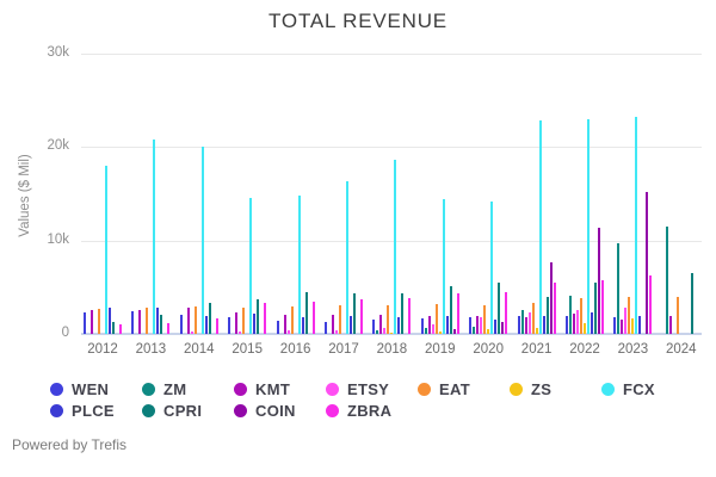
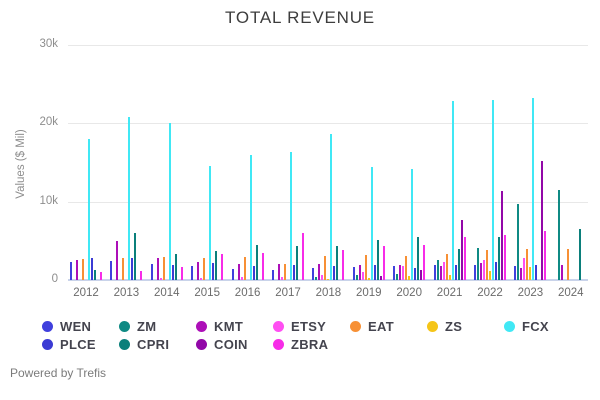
KMT/2013: 3k -> 5k
CPRI/2013: 2k -> 6k
FCX/2016: 15k -> 16k
EAT/2017: 3k -> 2k
ZBRA/2017: 4k -> 6k
